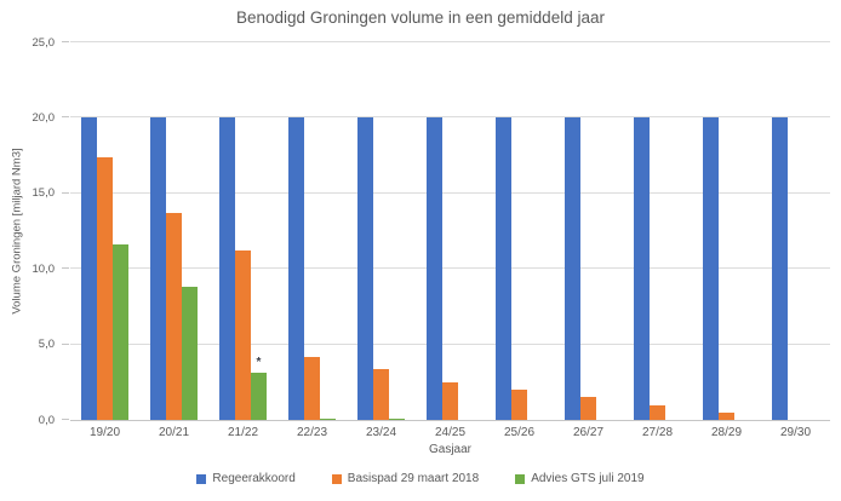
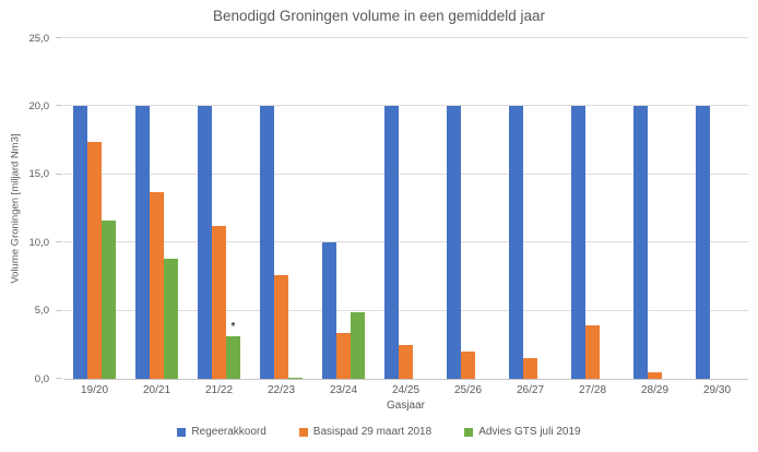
Basispad 29 maart 2018/22/23: 4,2 -> 7,6
Regeerakkoord/23/24: 20 -> 10
Advies GTS juli 2019/23/24: 0,1 -> 4,9
Basispad 29 maart 2018/27/28: 1,0 -> 3,9
